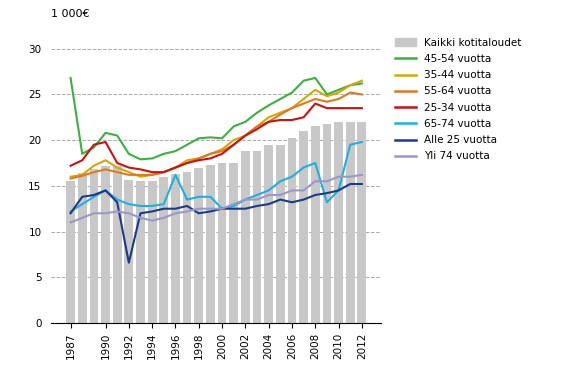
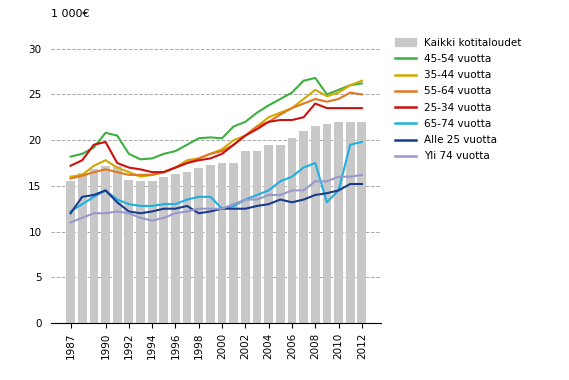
45-54 vuotta/1987: 26.8 -> 18.2
Alle 25 vuotta/1992: 6.6 -> 12.2
65-74 vuotta/1996: 16.2 -> 13.0
